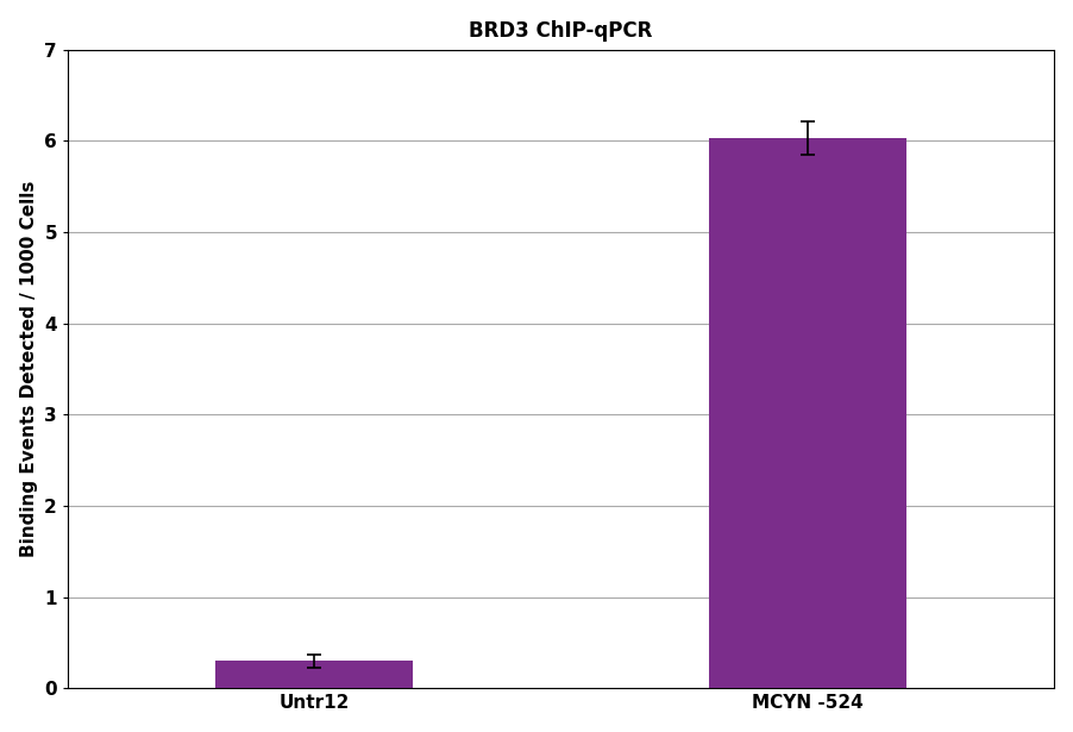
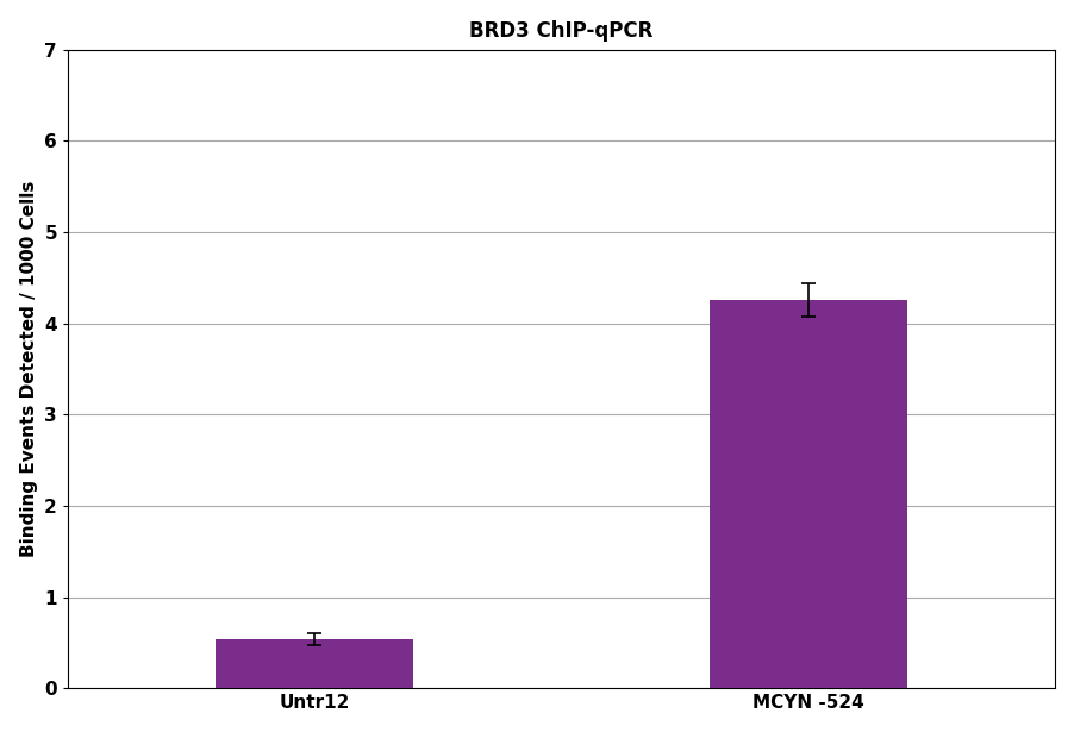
Untr12: 0.30 -> 0.54
MCYN -524: 6.03 -> 4.26
